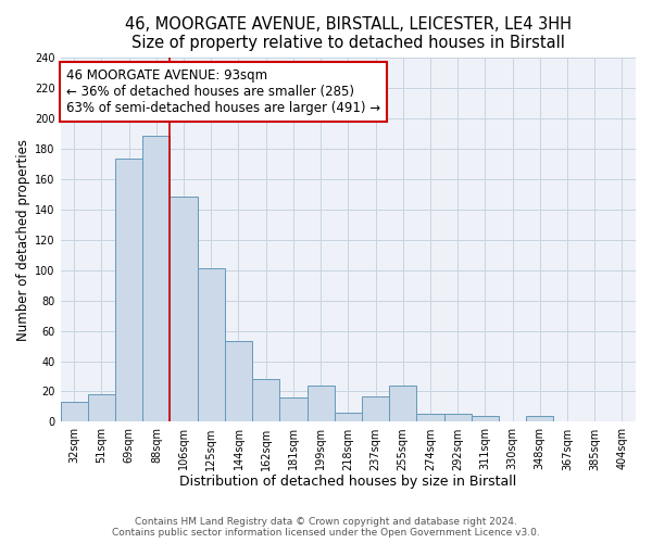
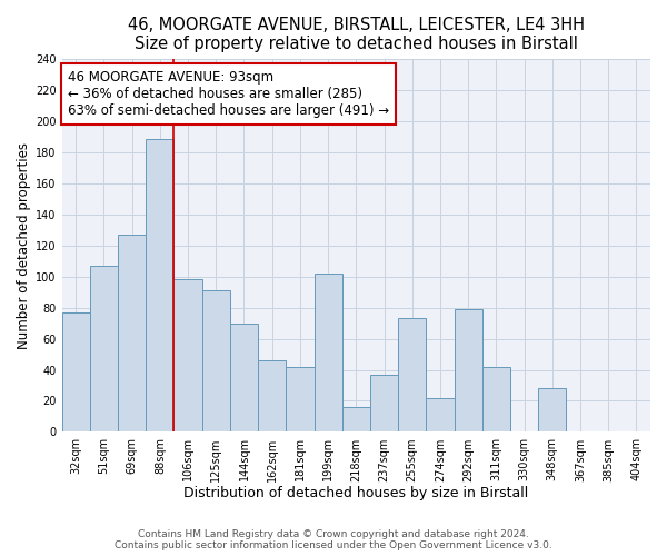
32sqm: 13 -> 77
51sqm: 18 -> 107
69sqm: 173 -> 127
106sqm: 148 -> 98
125sqm: 101 -> 91
144sqm: 53 -> 70
162sqm: 28 -> 46
181sqm: 16 -> 42
199sqm: 24 -> 102
218sqm: 6 -> 16
237sqm: 17 -> 37
255sqm: 24 -> 73
274sqm: 5 -> 22
292sqm: 5 -> 79
311sqm: 4 -> 42
348sqm: 4 -> 28
